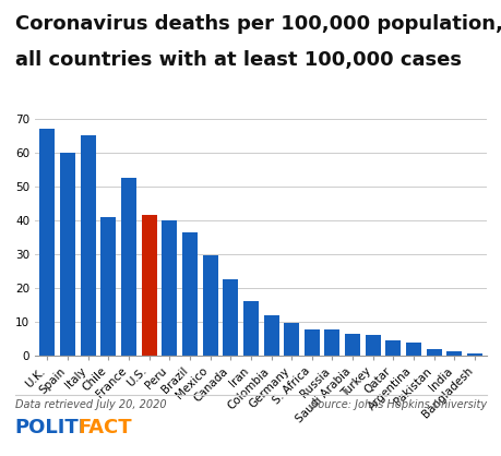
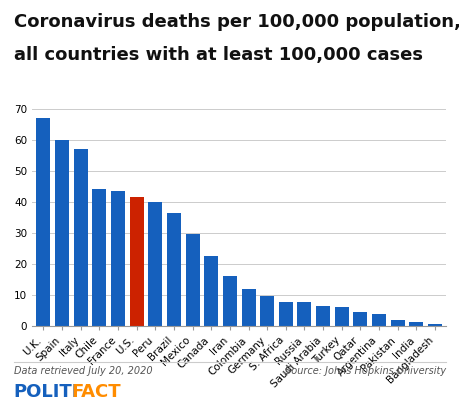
Italy: 65.0 -> 57.0
Chile: 41.0 -> 44.0
France: 52.5 -> 43.5
